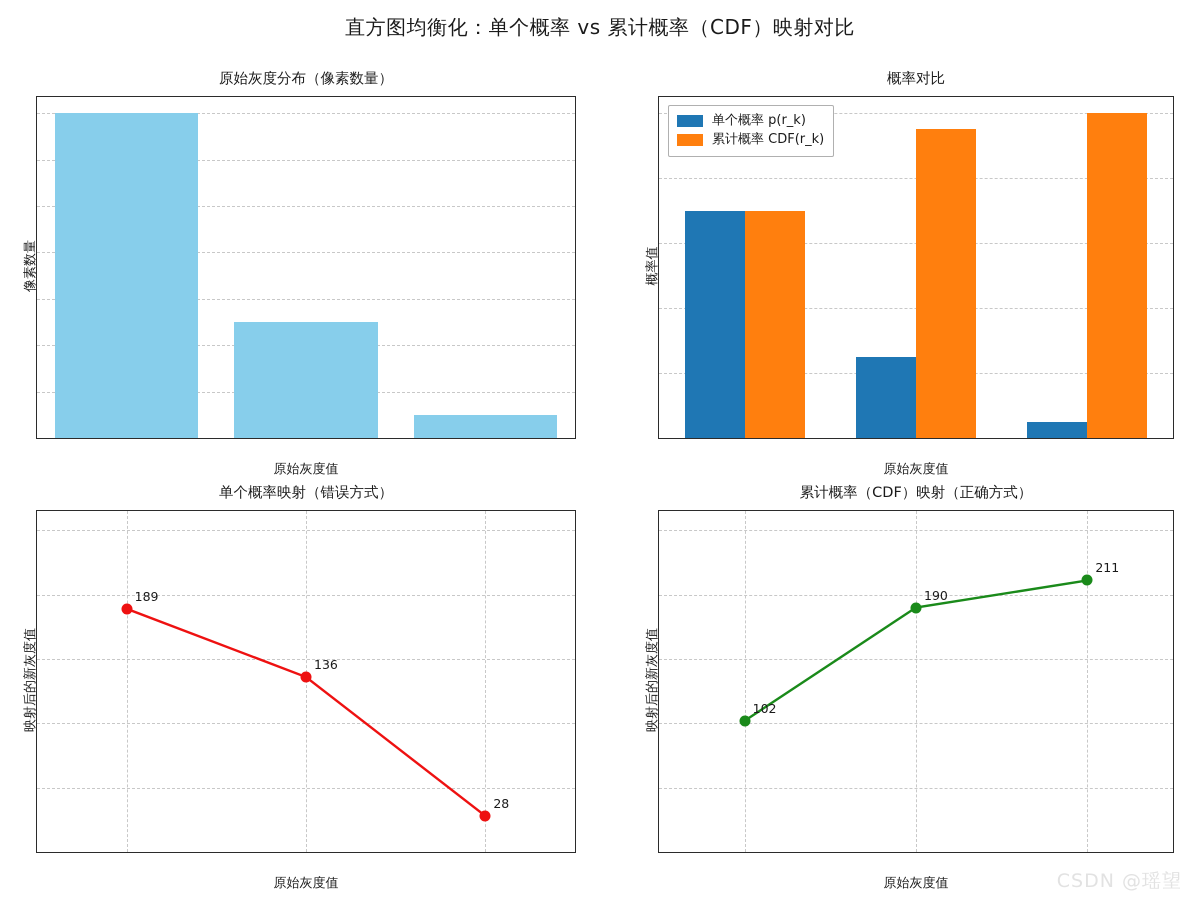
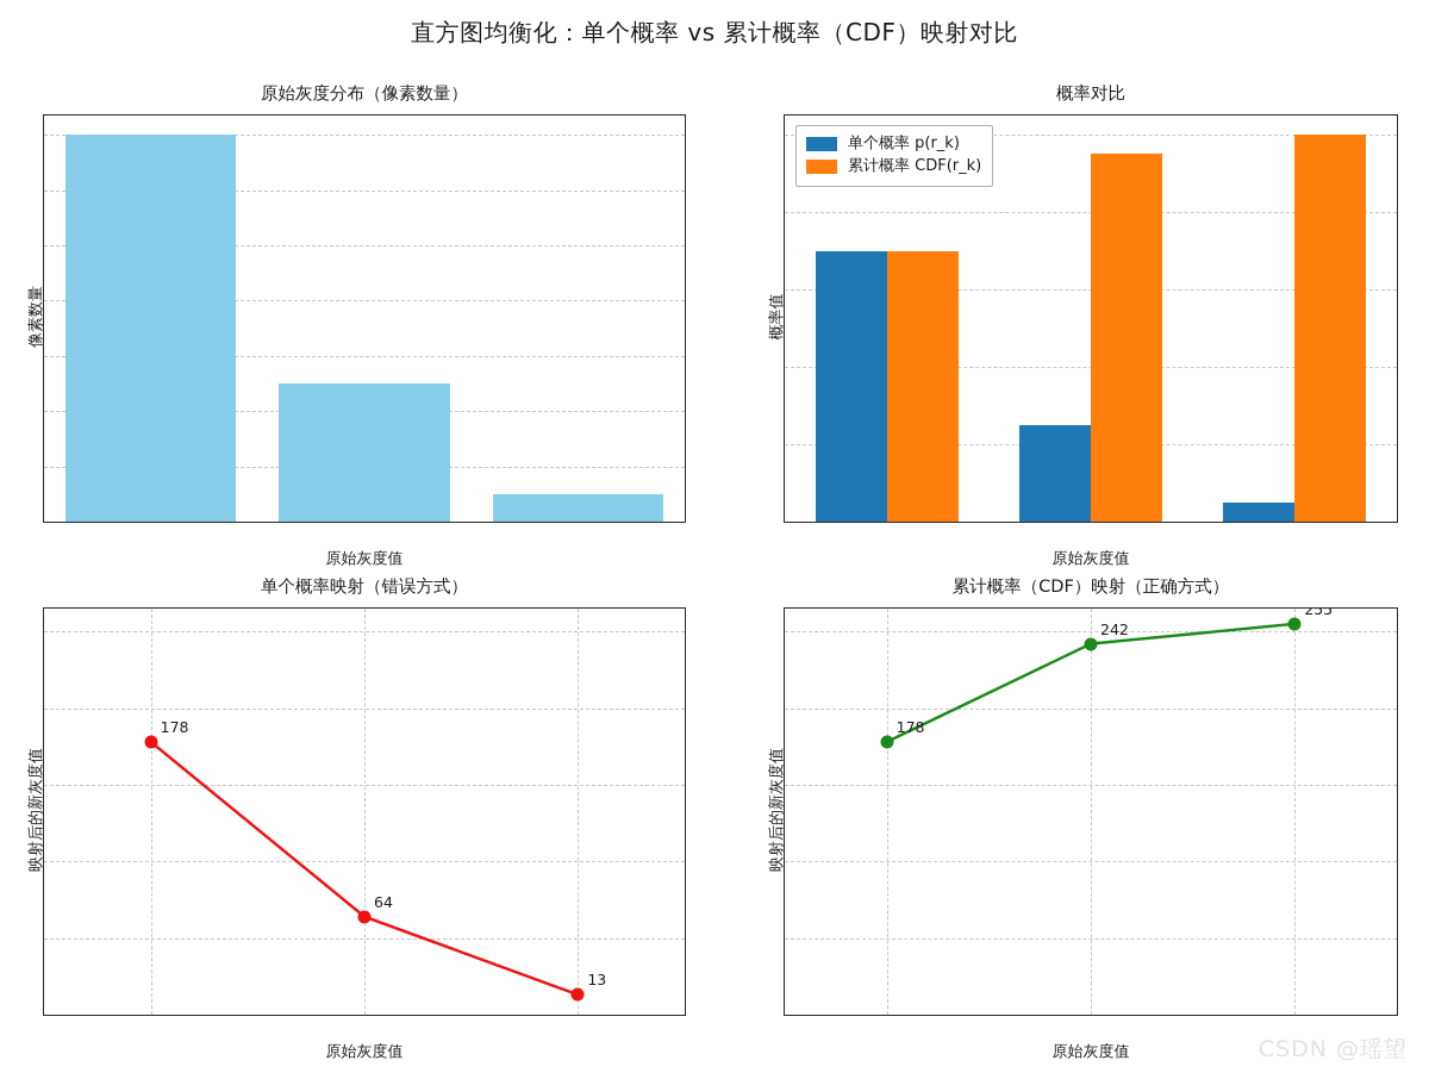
单个概率映射（错误方式）/0: 189 -> 178
单个概率映射（错误方式）/1: 136 -> 64
单个概率映射（错误方式）/2: 28 -> 13
累计概率（CDF）映射（正确方式）/0: 102 -> 178
累计概率（CDF）映射（正确方式）/1: 190 -> 242
累计概率（CDF）映射（正确方式）/2: 211 -> 255
